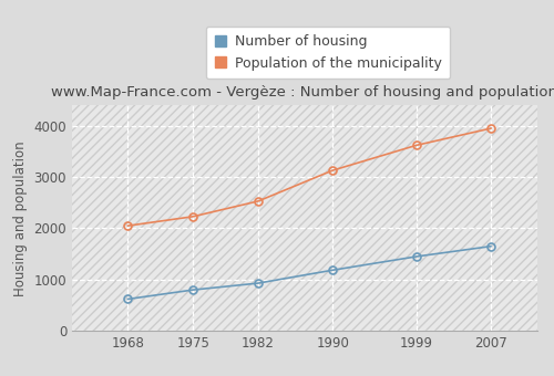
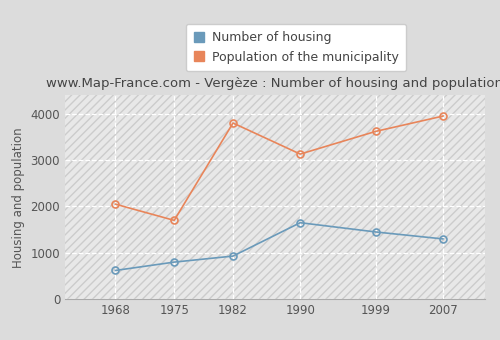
Population of the municipality/1975: 2230 -> 1700
Population of the municipality/1982: 2530 -> 3800
Number of housing/1990: 1180 -> 1650
Number of housing/2007: 1650 -> 1300
